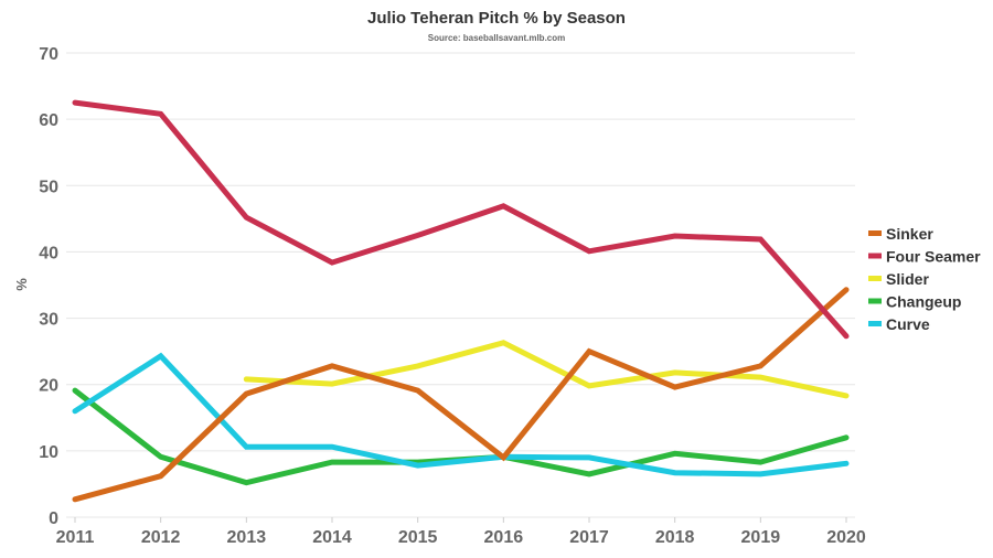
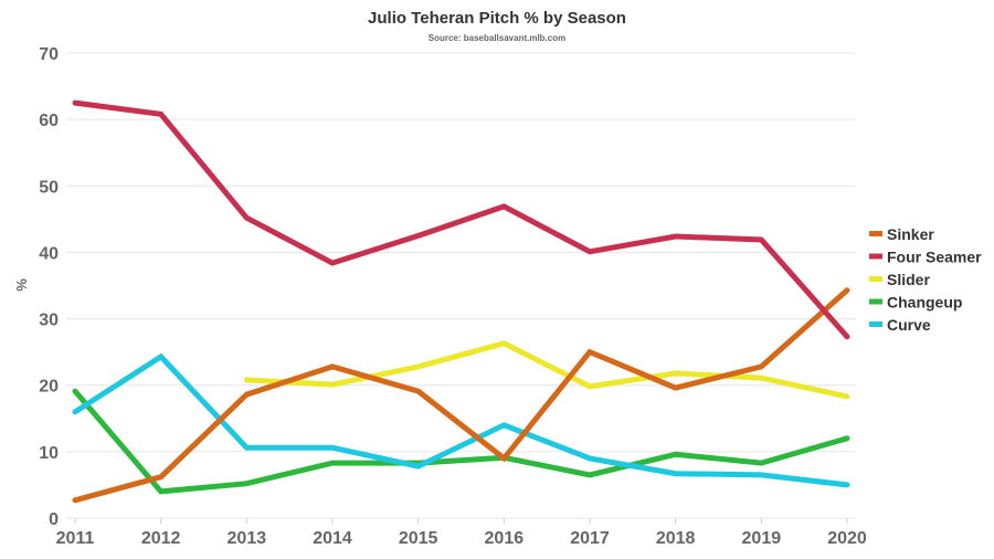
Changeup/2012: 9 -> 4
Curve/2016: 9 -> 14
Curve/2020: 8 -> 5
